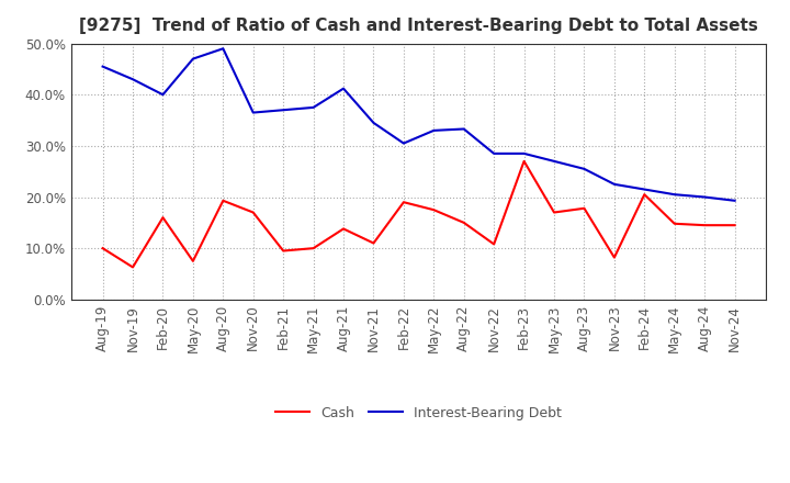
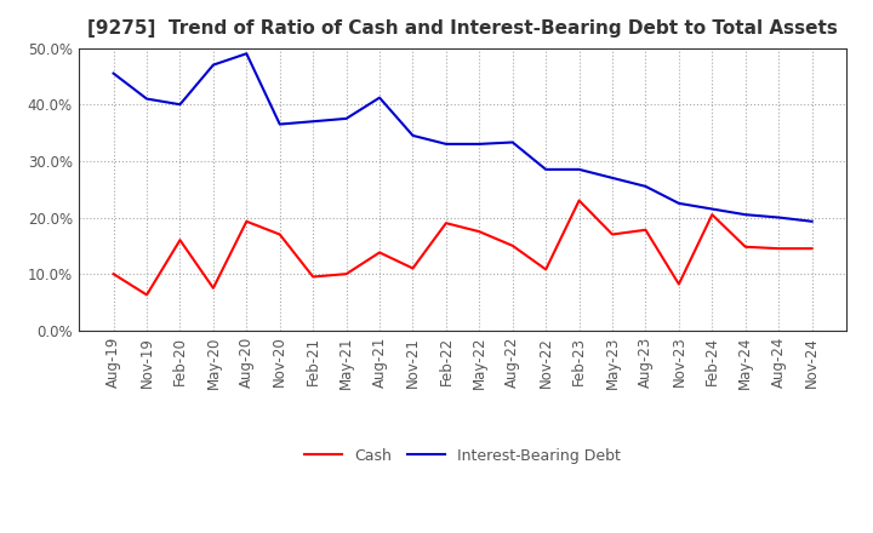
Interest-Bearing Debt/Nov-19: 43.0% -> 41.0%
Interest-Bearing Debt/Feb-22: 30.5% -> 33.0%
Cash/Feb-23: 27.0% -> 23.0%
